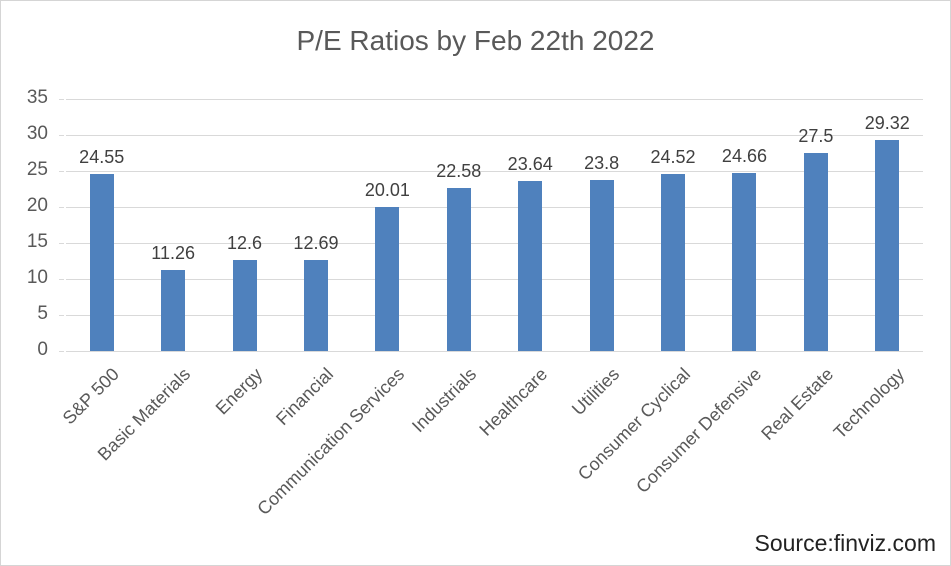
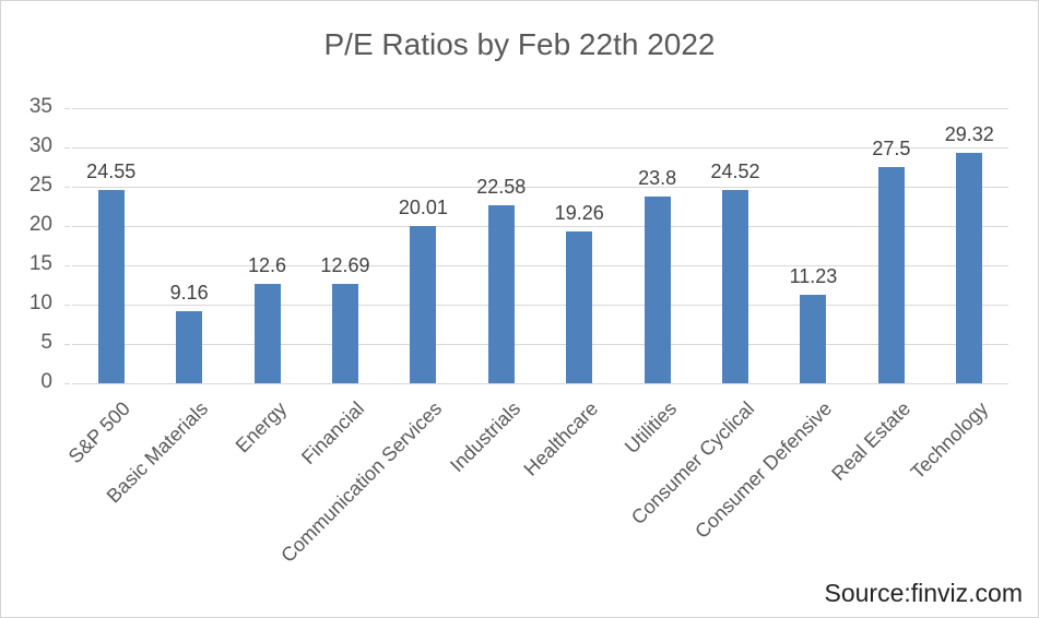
Basic Materials: 11.26 -> 9.16
Healthcare: 23.64 -> 19.26
Consumer Defensive: 24.66 -> 11.23
